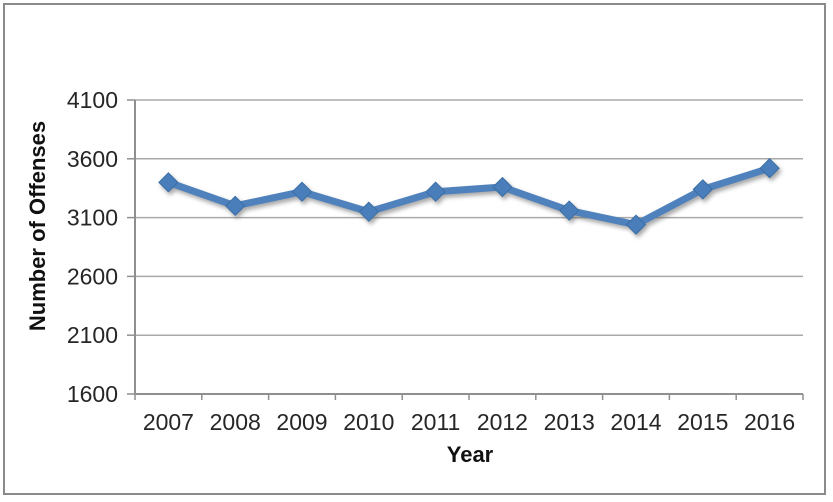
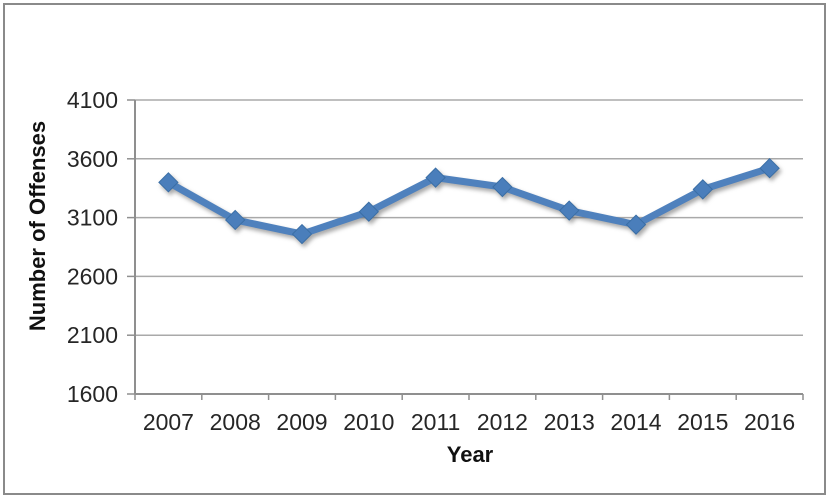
2008: 3200 -> 3080
2009: 3320 -> 2960
2011: 3320 -> 3440
